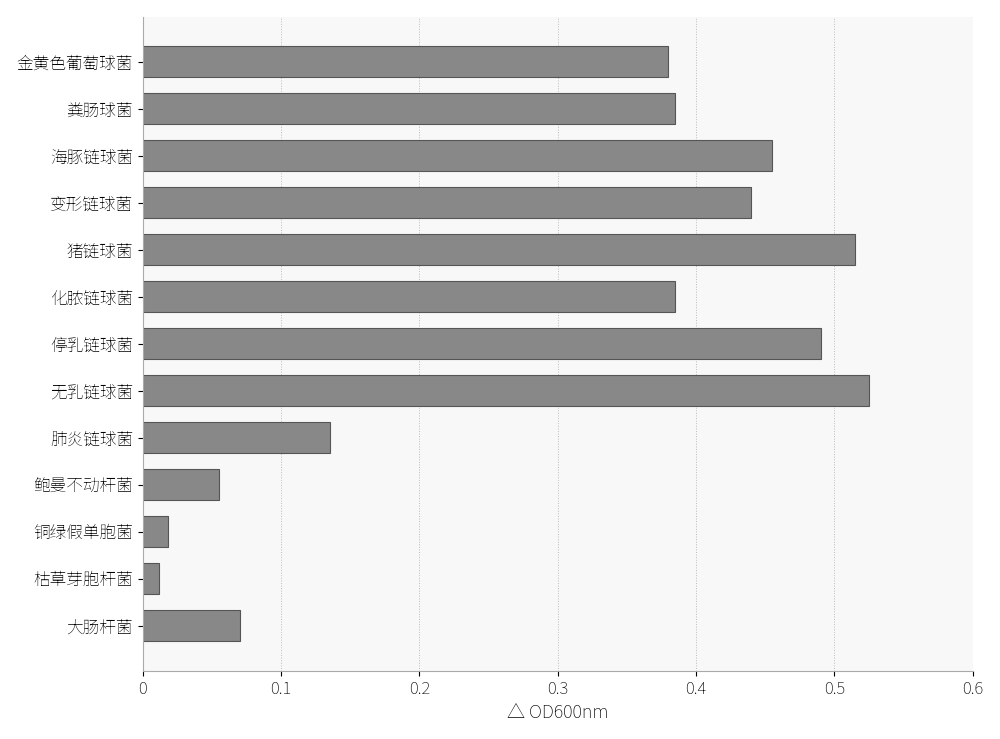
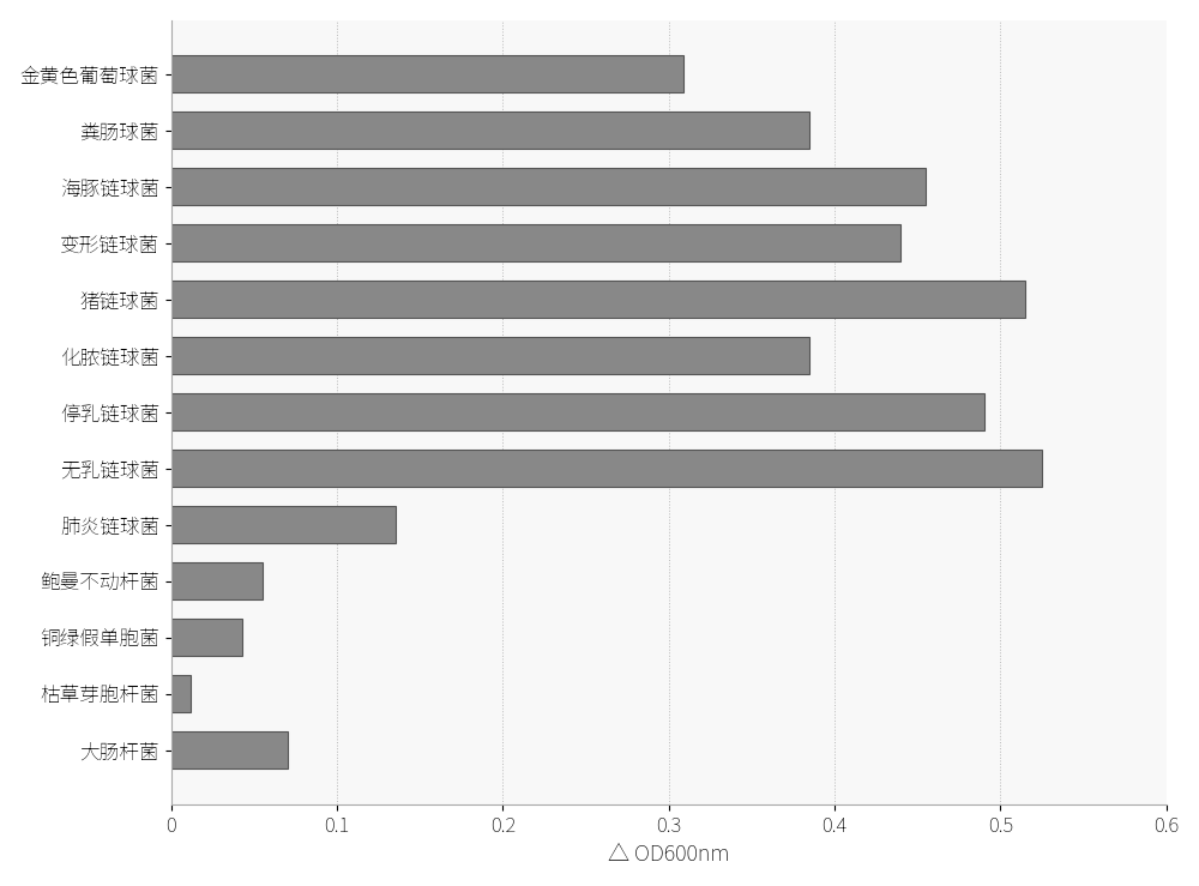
金黄色葡萄球菌: 0.380 -> 0.309
铜绿假单胞菌: 0.018 -> 0.043
